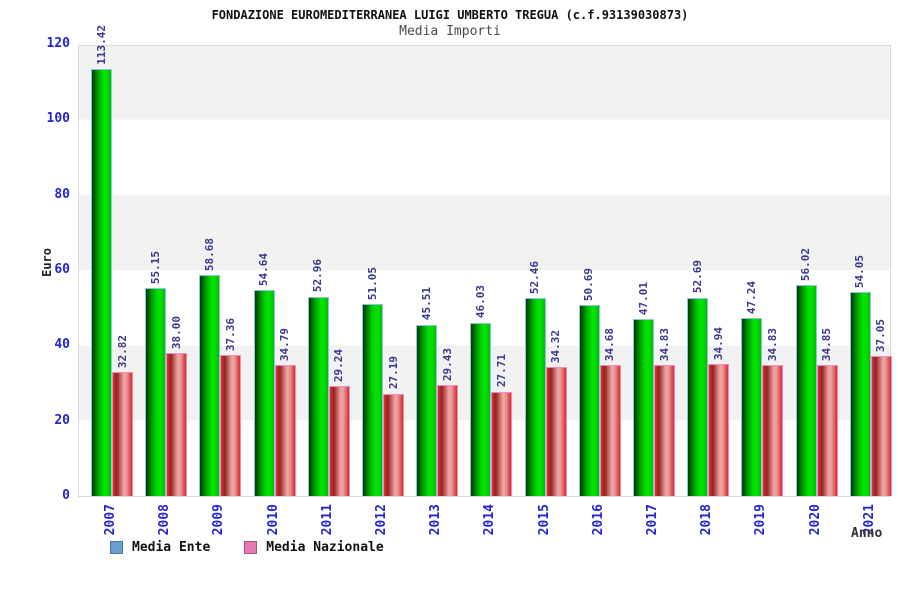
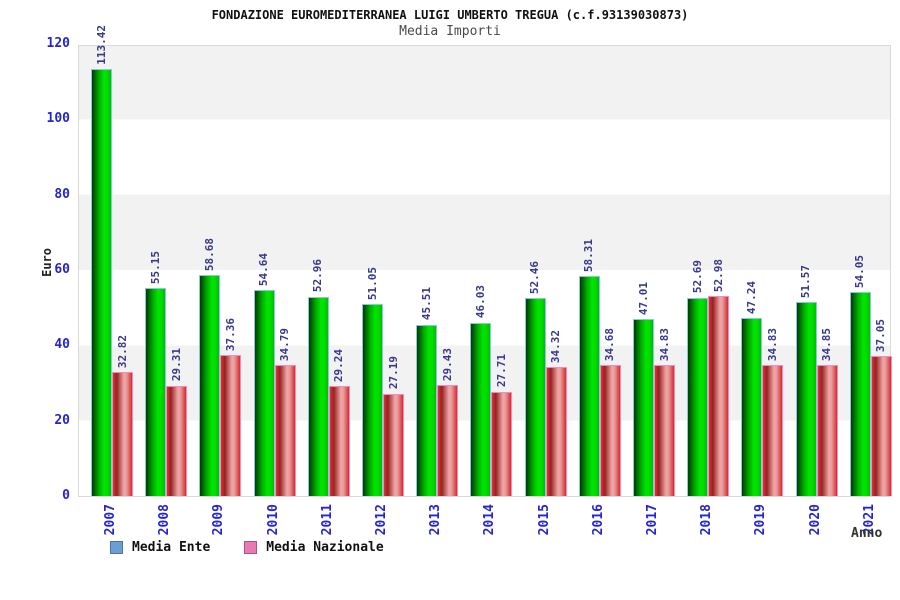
Media Nazionale/2008: 38.00 -> 29.31
Media Ente/2016: 50.69 -> 58.31
Media Nazionale/2018: 34.94 -> 52.98
Media Ente/2020: 56.02 -> 51.57
